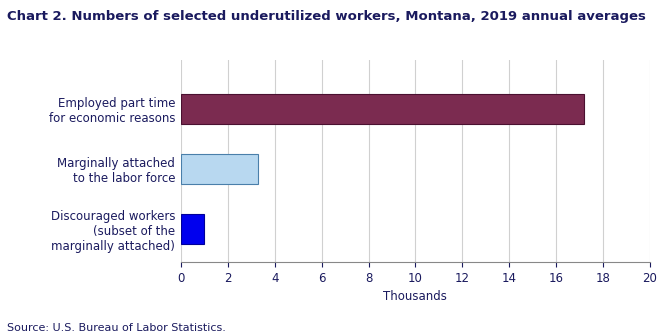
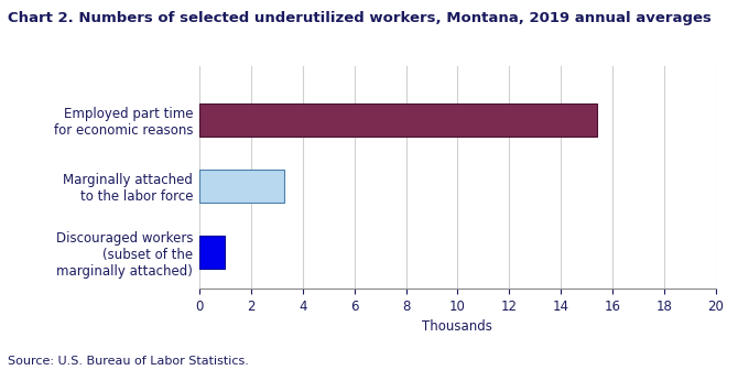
Employed part time for economic reasons: 17.2 -> 15.4
